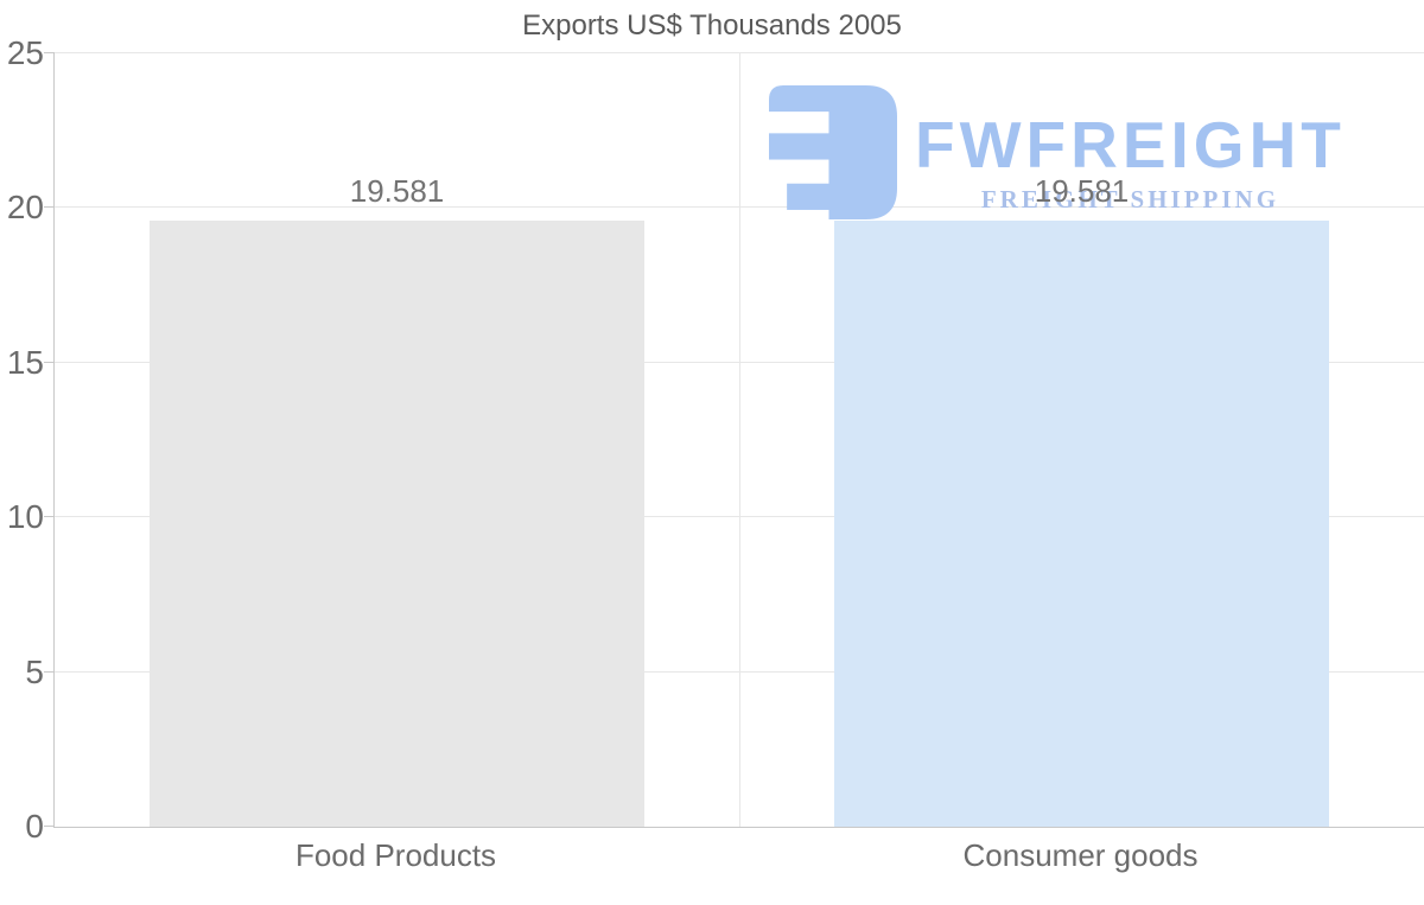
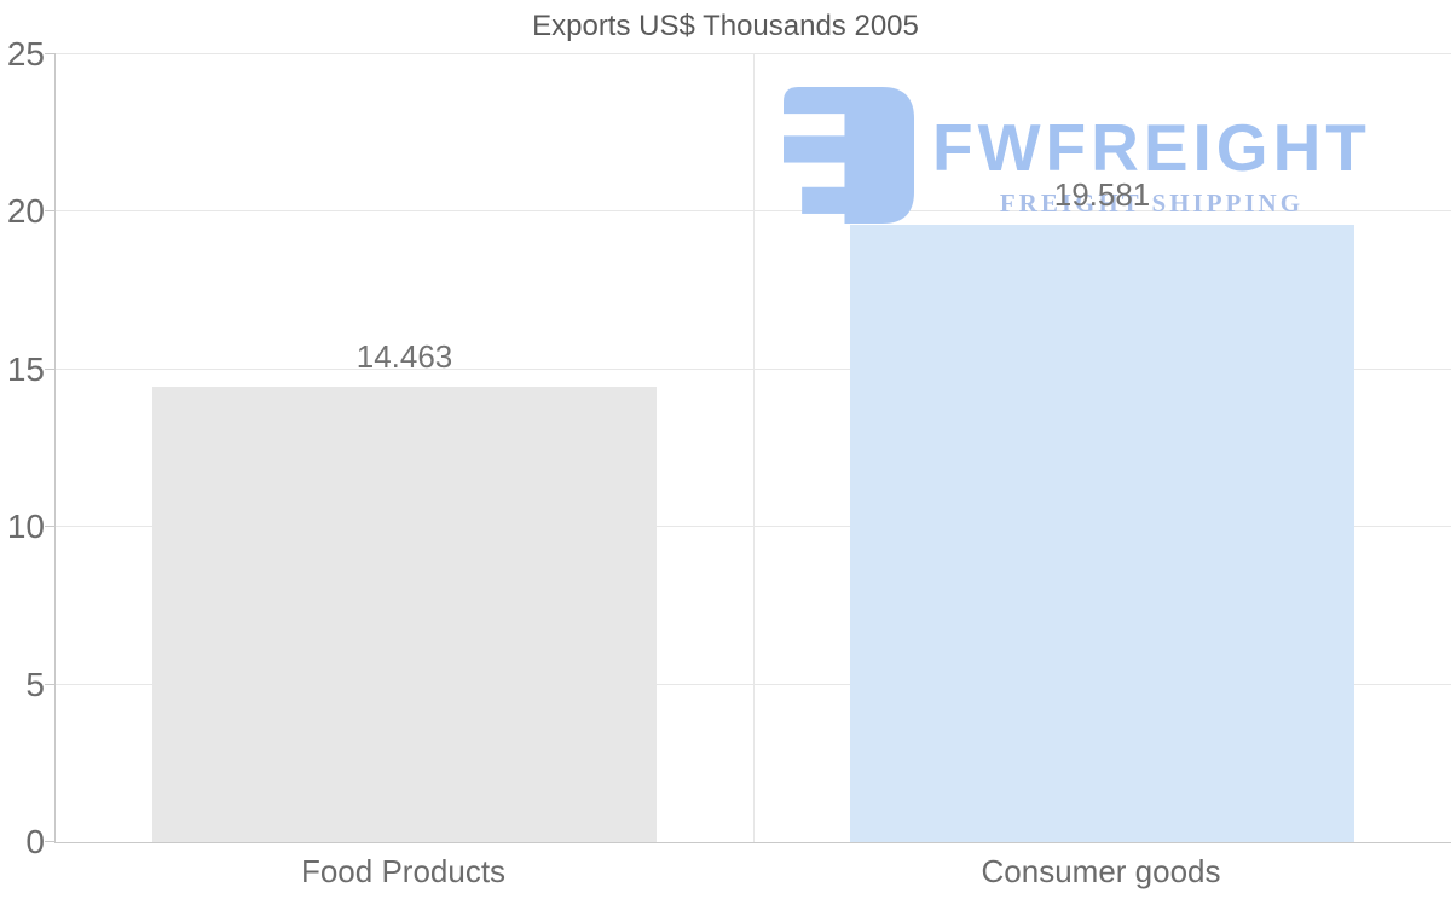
Food Products: 19.581 -> 14.463
